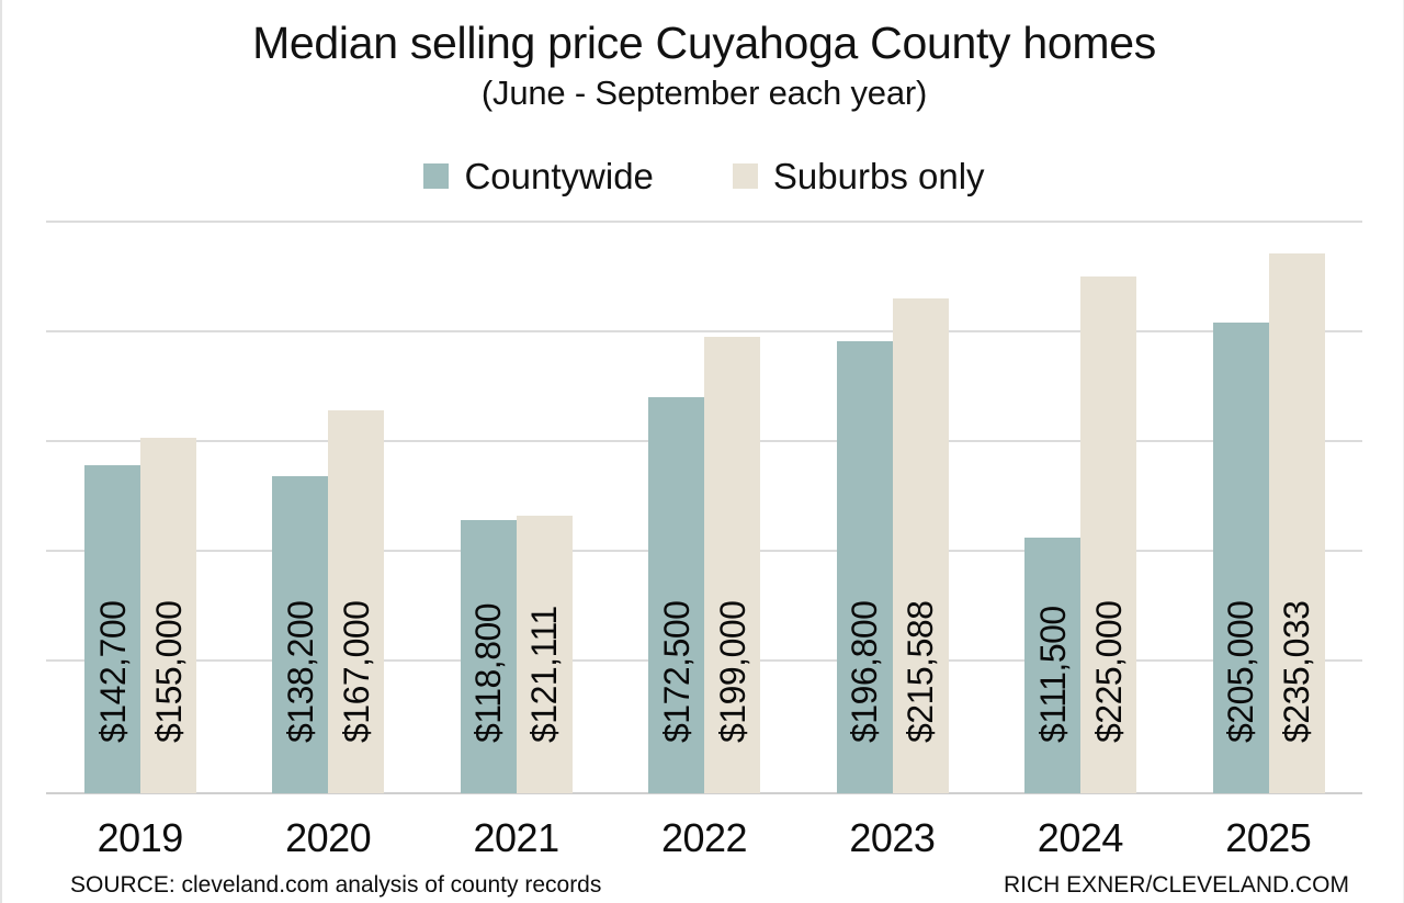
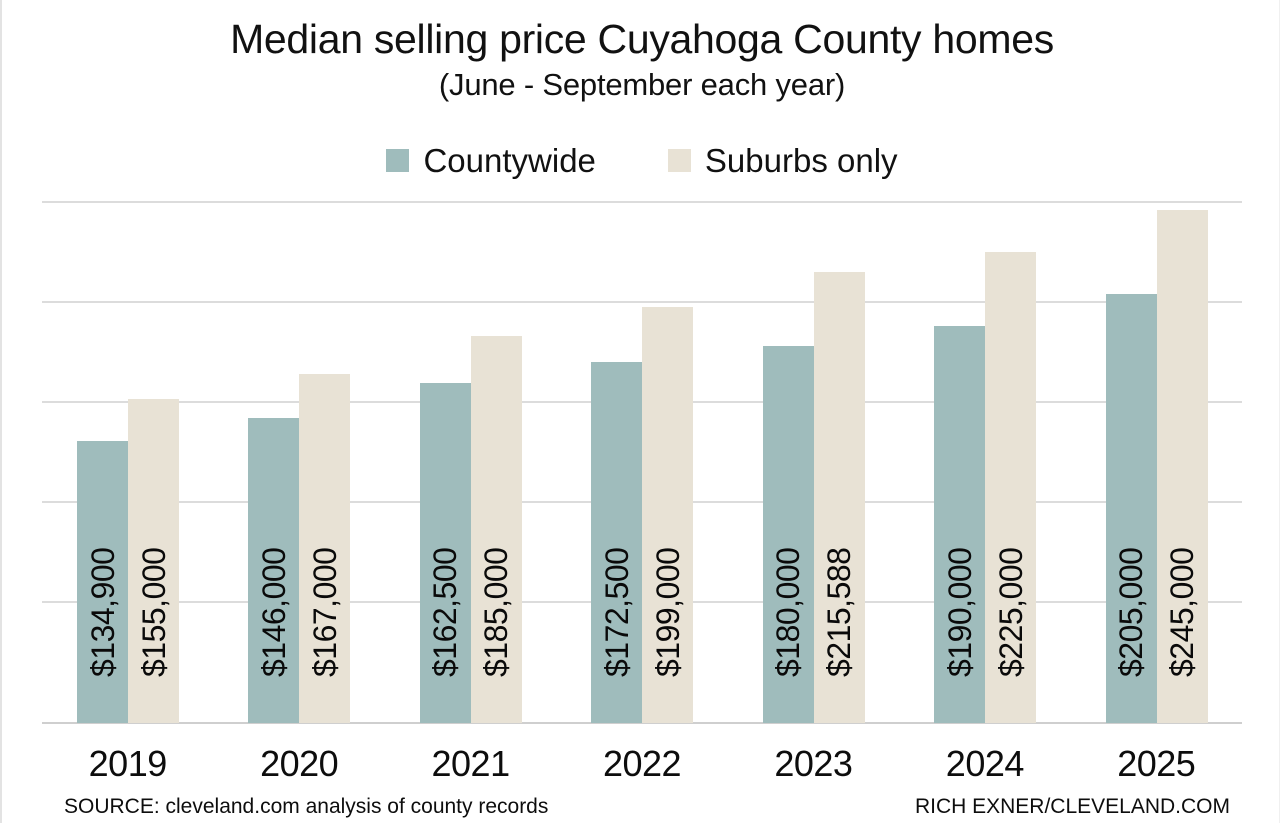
Countywide/2019: $142,700 -> $134,900
Countywide/2020: $138,200 -> $146,000
Countywide/2021: $118,800 -> $162,500
Suburbs only/2021: $121,111 -> $185,000
Countywide/2023: $196,800 -> $180,000
Countywide/2024: $111,500 -> $190,000
Suburbs only/2025: $235,033 -> $245,000
